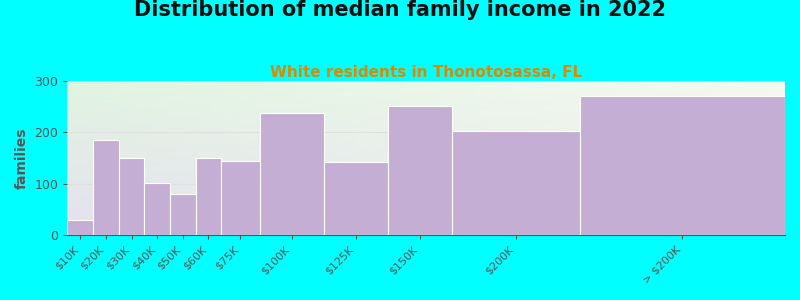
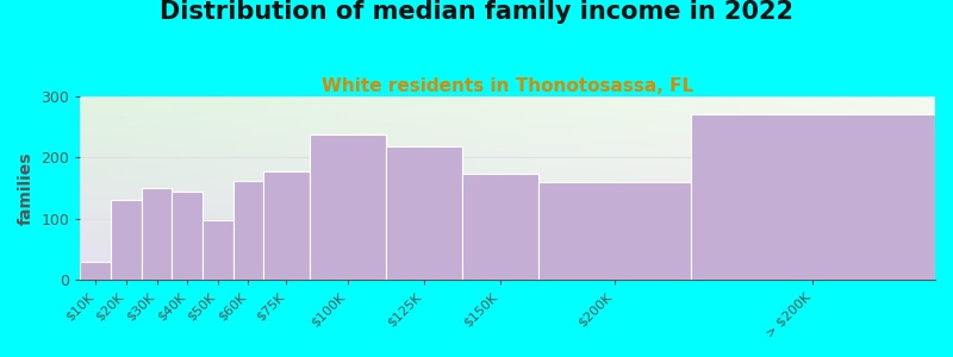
$20K: 186 -> 130
$40K: 102 -> 145
$50K: 80 -> 97
$60K: 150 -> 162
$75K: 144 -> 178
$125K: 142 -> 218
$150K: 252 -> 173
$200K: 202 -> 160
